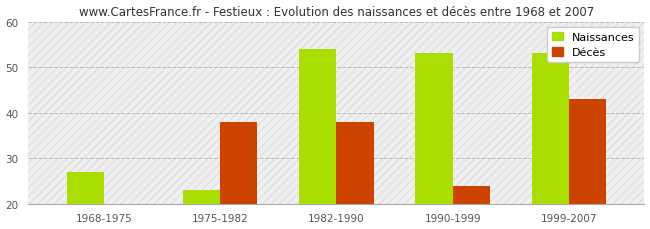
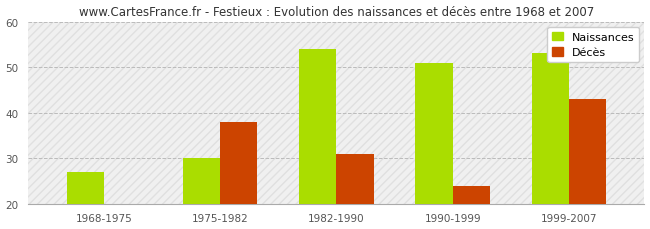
Naissances/1975-1982: 23 -> 30
Décès/1982-1990: 38 -> 31
Naissances/1990-1999: 53 -> 51
